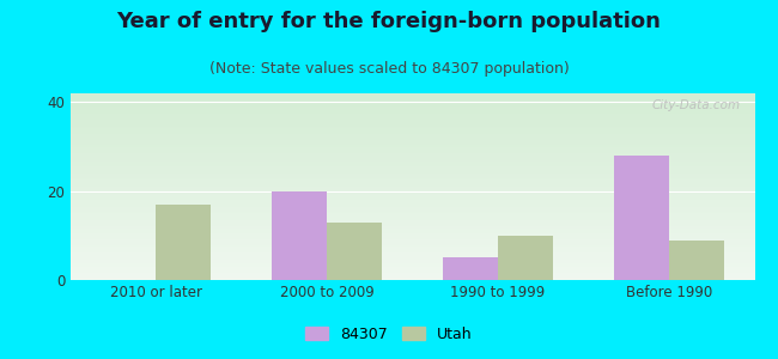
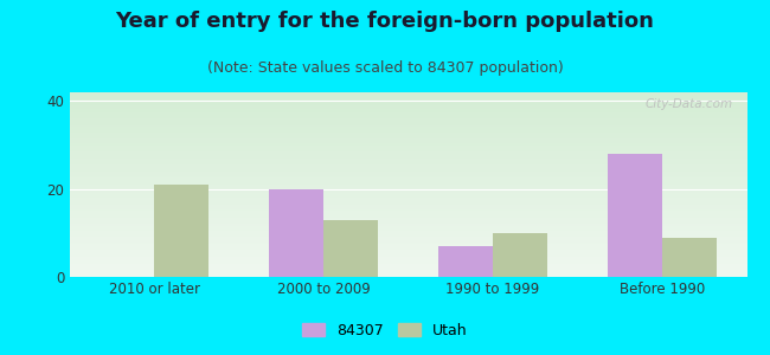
Utah/2010 or later: 17 -> 21
84307/1990 to 1999: 5 -> 7
